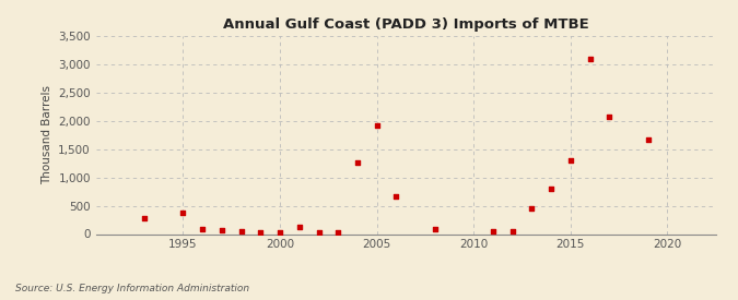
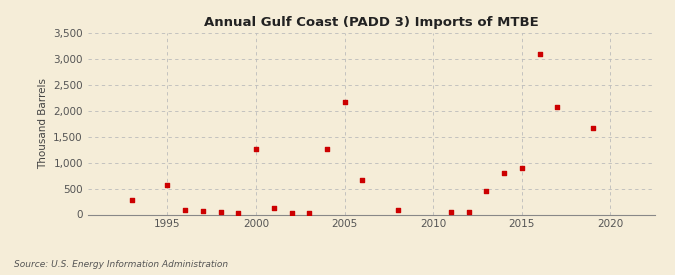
1995: 370 -> 560
2000: 20 -> 1,260
2005: 1,920 -> 2,160
2015: 1,310 -> 900
